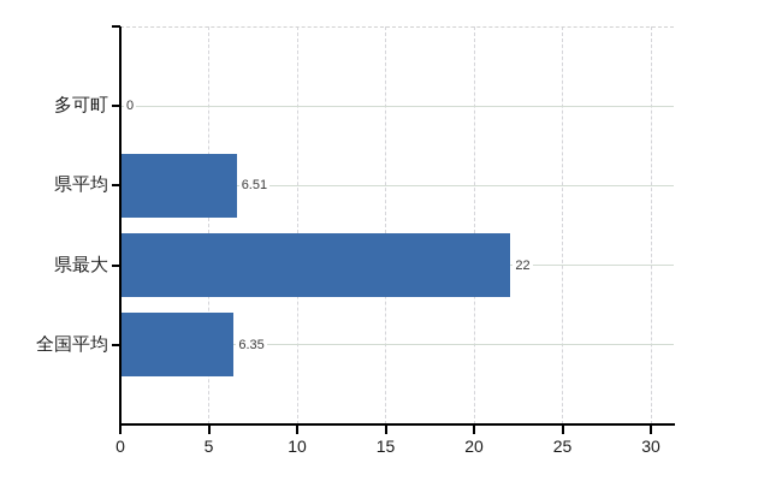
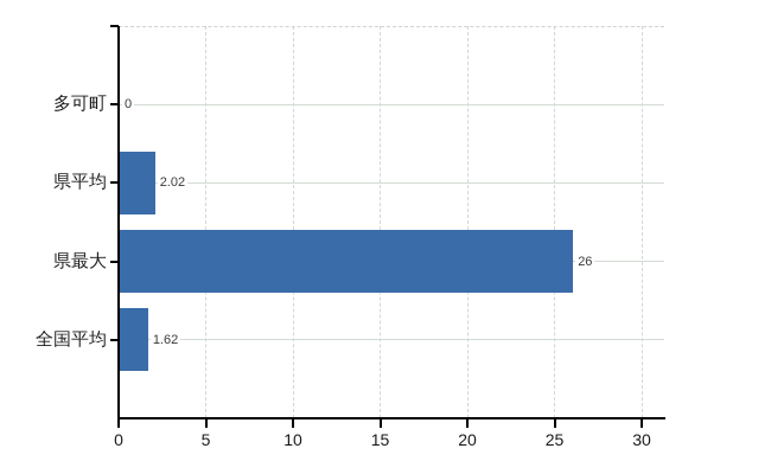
県平均: 6.51 -> 2.02
県最大: 22 -> 26
全国平均: 6.35 -> 1.62
